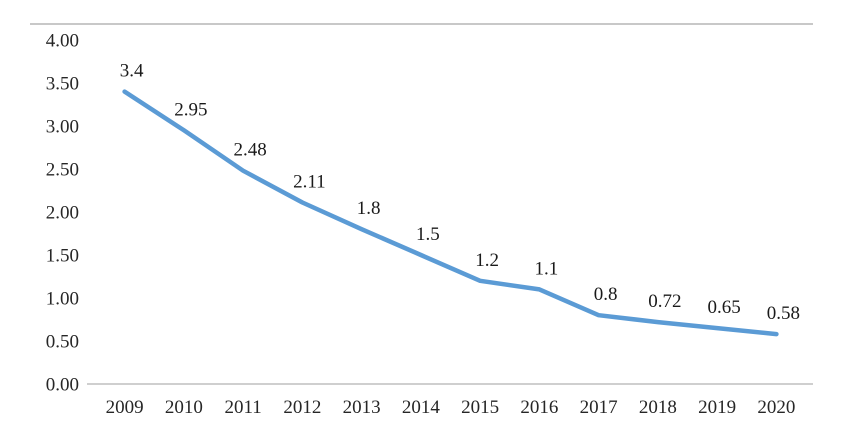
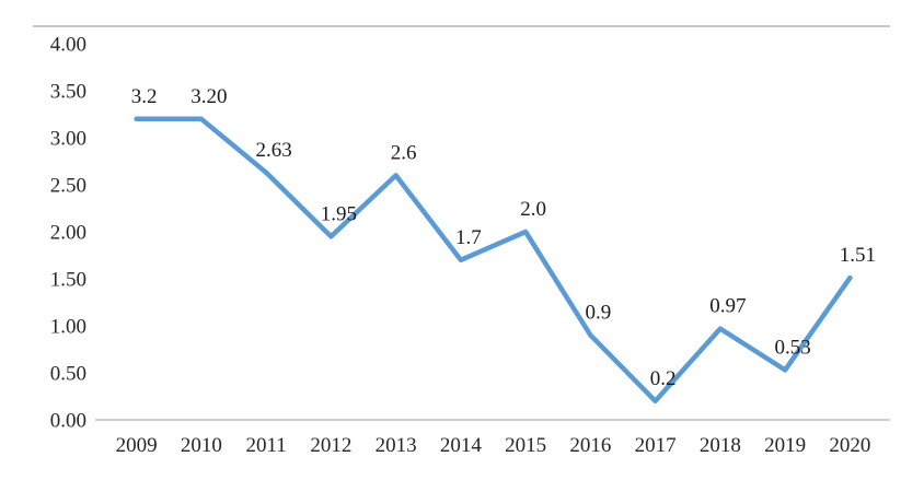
2009: 3.4 -> 3.2
2010: 2.95 -> 3.20
2011: 2.48 -> 2.63
2012: 2.11 -> 1.95
2013: 1.8 -> 2.6
2014: 1.5 -> 1.7
2015: 1.2 -> 2.0
2016: 1.1 -> 0.9
2017: 0.8 -> 0.2
2018: 0.72 -> 0.97
2019: 0.65 -> 0.53
2020: 0.58 -> 1.51
